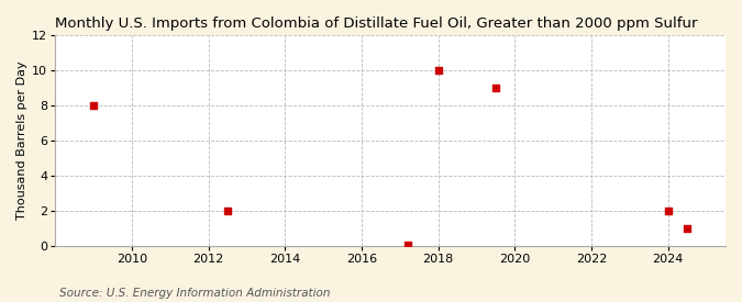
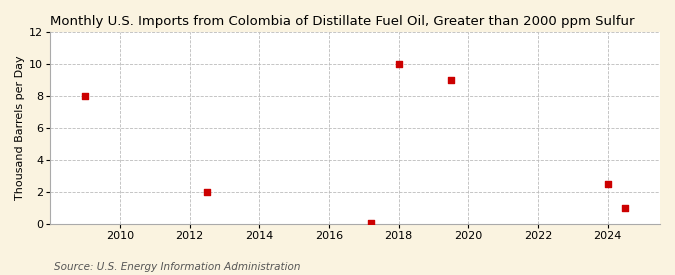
2024: 2.0 -> 2.5
